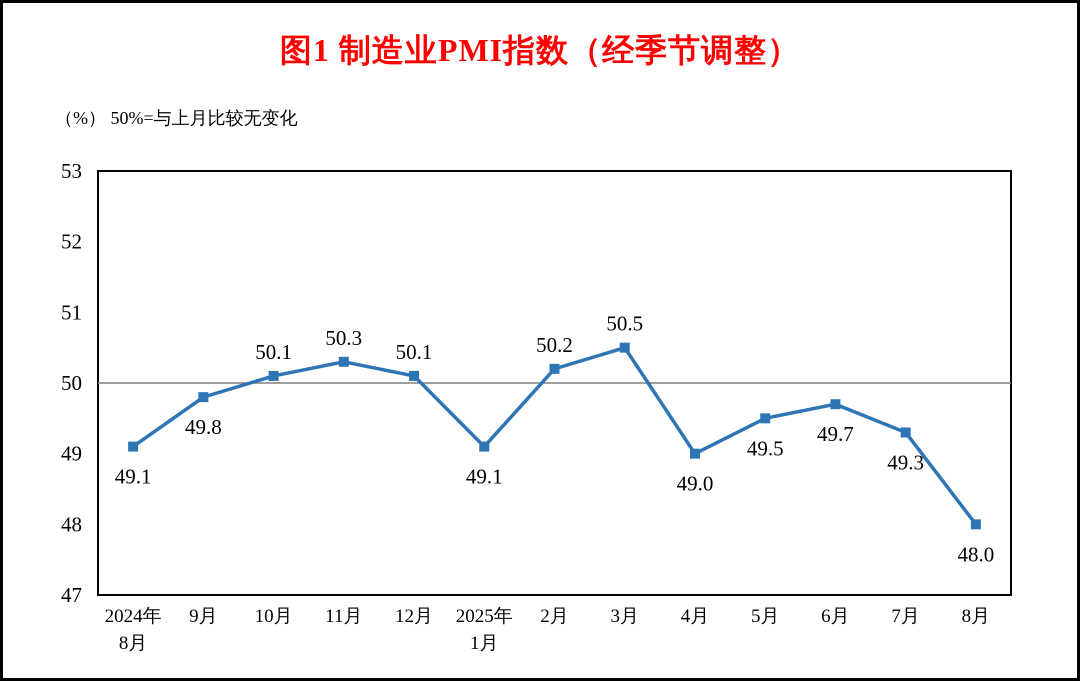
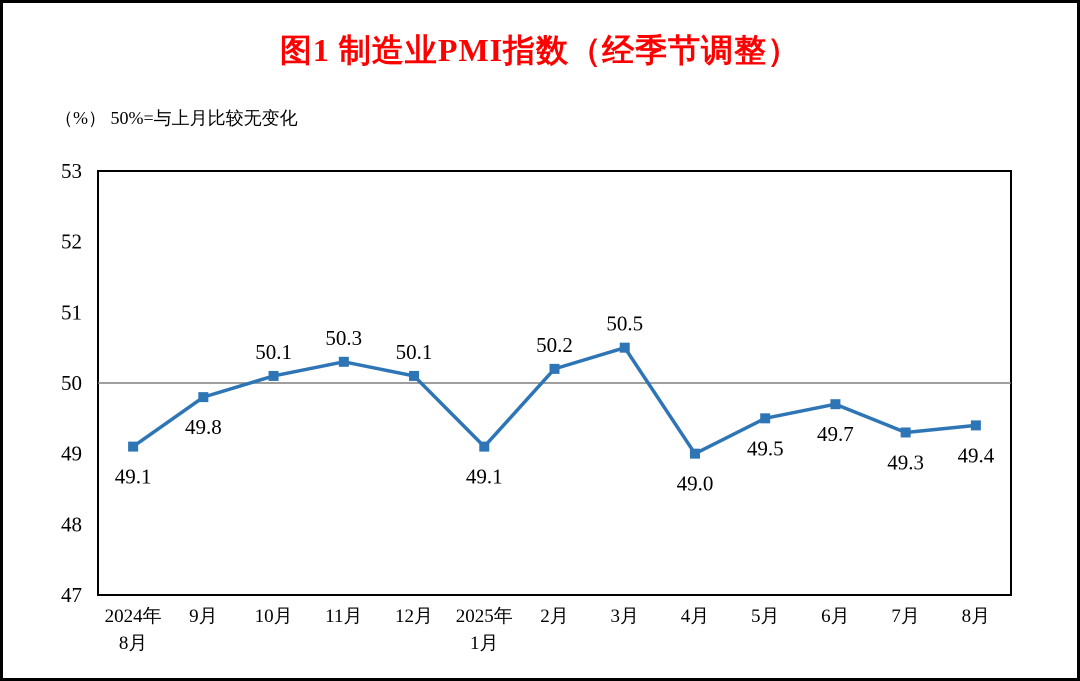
8月: 48.0 -> 49.4
